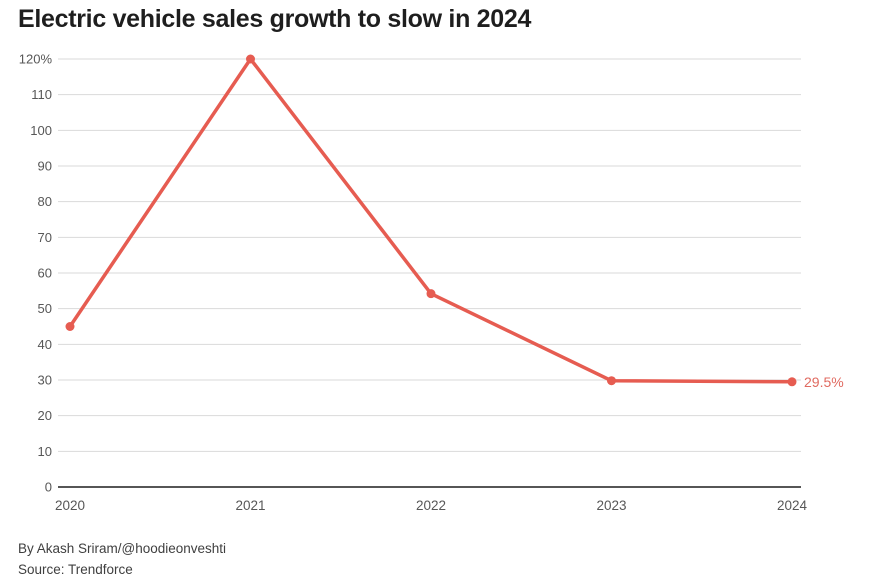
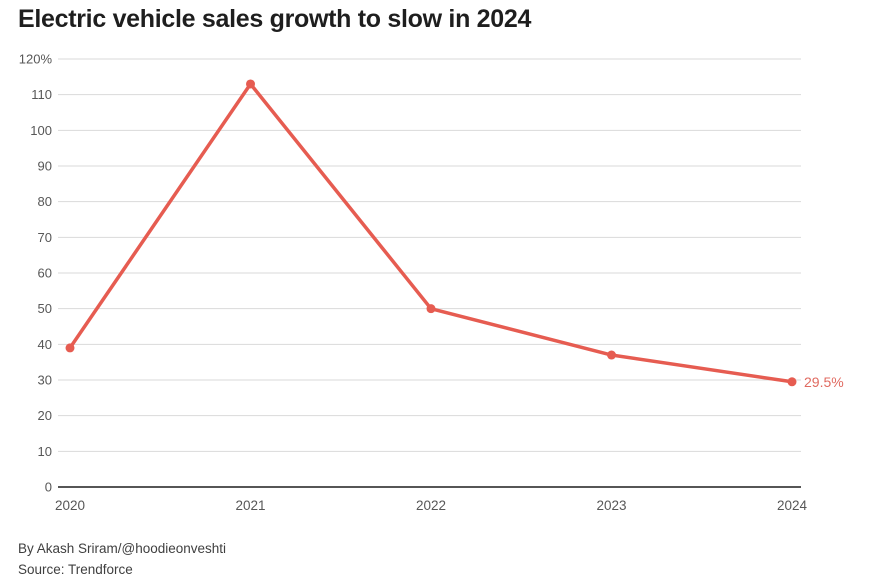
2020: 45% -> 39%
2021: 120% -> 113%
2022: 54% -> 50%
2023: 30% -> 37%
